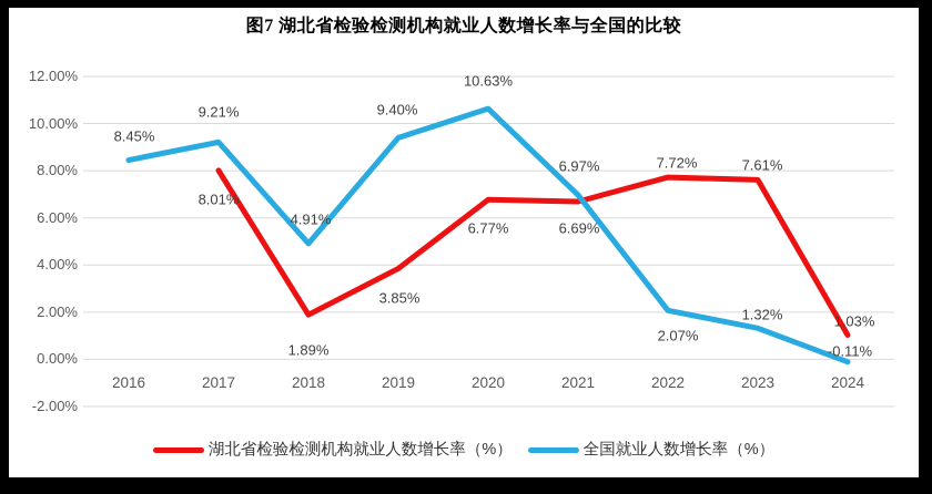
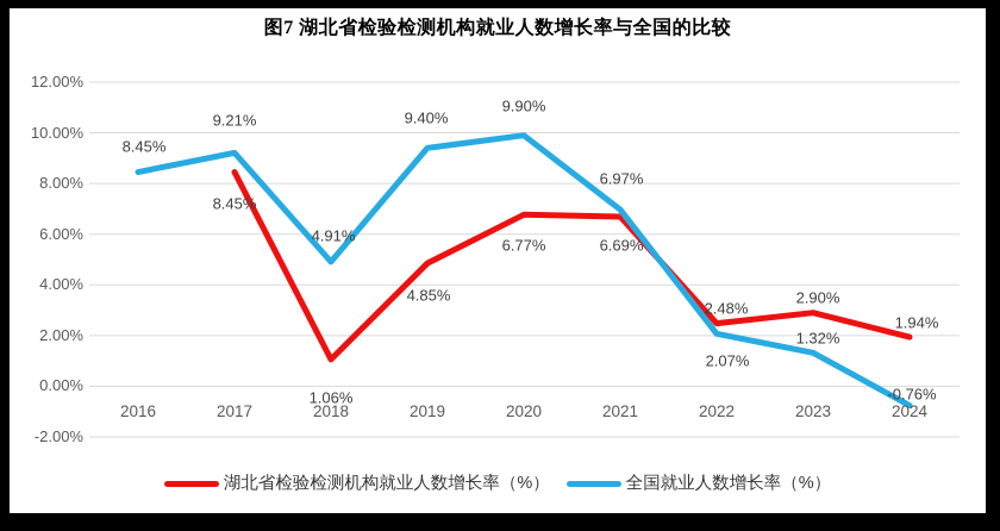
湖北省检验检测机构就业人数增长率（%）/2017: 8.01% -> 8.45%
湖北省检验检测机构就业人数增长率（%）/2018: 1.89% -> 1.06%
湖北省检验检测机构就业人数增长率（%）/2019: 3.85% -> 4.85%
全国就业人数增长率（%）/2020: 10.63% -> 9.90%
湖北省检验检测机构就业人数增长率（%）/2022: 7.72% -> 2.48%
湖北省检验检测机构就业人数增长率（%）/2023: 7.61% -> 2.90%
湖北省检验检测机构就业人数增长率（%）/2024: 1.03% -> 1.94%
全国就业人数增长率（%）/2024: -0.11% -> -0.76%
